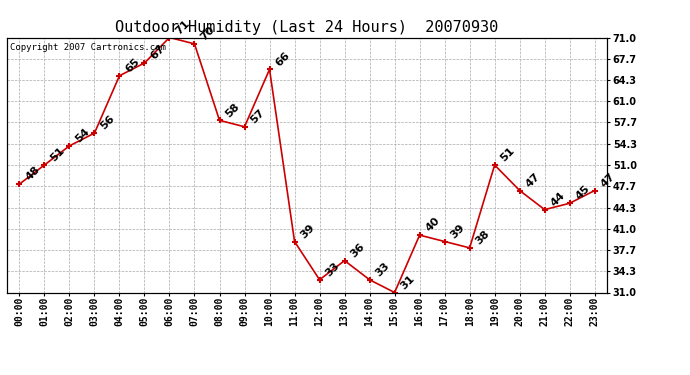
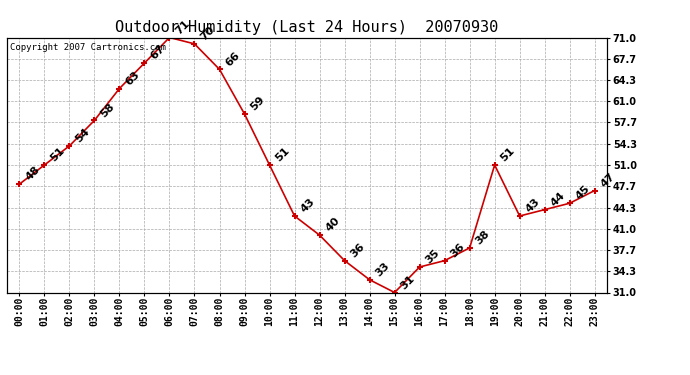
03:00: 56 -> 58
04:00: 65 -> 63
08:00: 58 -> 66
09:00: 57 -> 59
10:00: 66 -> 51
11:00: 39 -> 43
12:00: 33 -> 40
16:00: 40 -> 35
17:00: 39 -> 36
20:00: 47 -> 43
